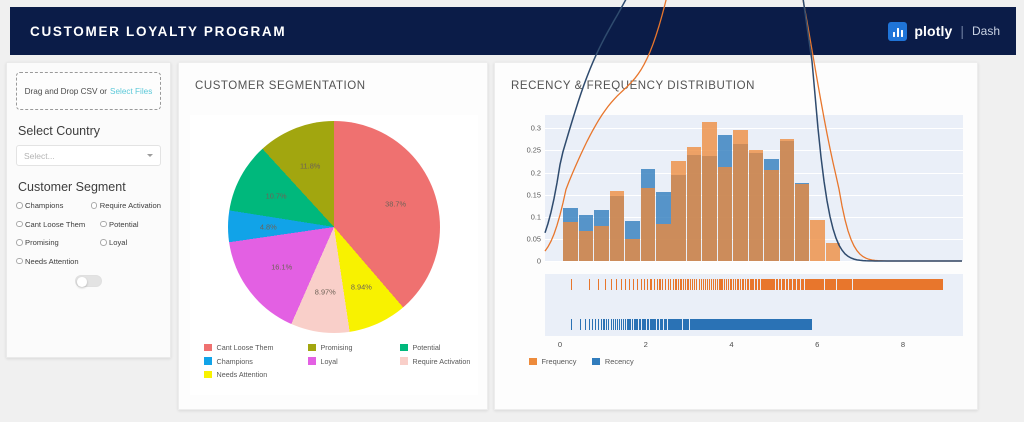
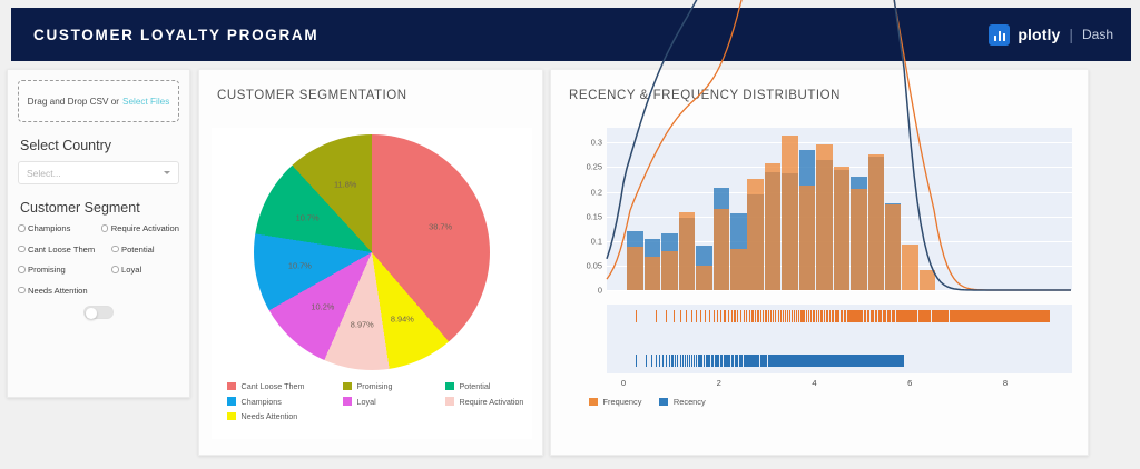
CUSTOMER SEGMENTATION/Loyal: 16.1% -> 10.2%
CUSTOMER SEGMENTATION/Champions: 4.8% -> 10.7%
